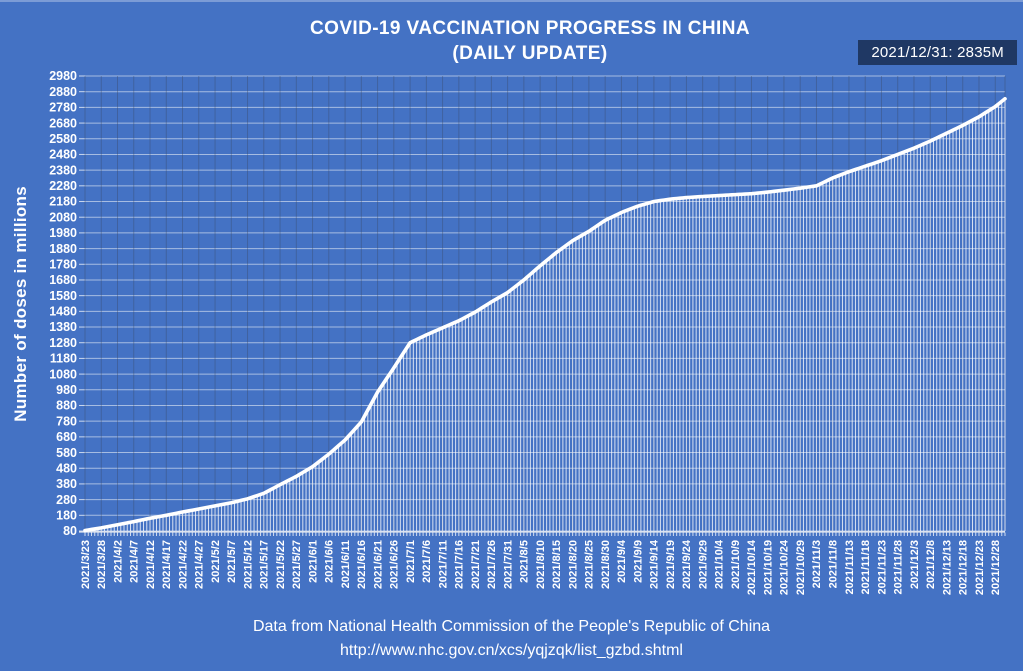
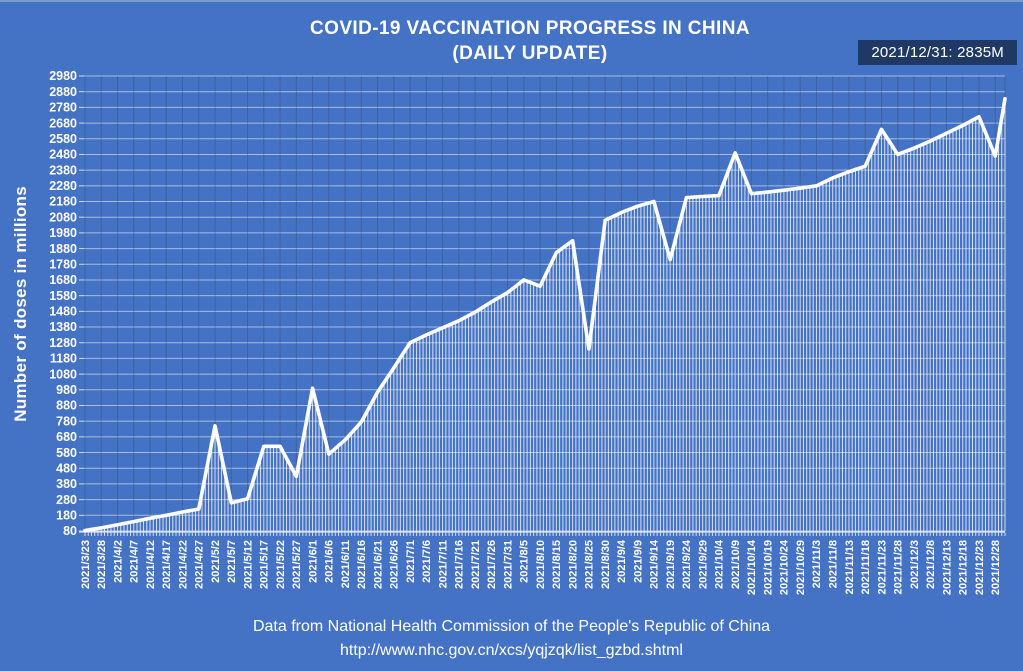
2021/5/2: 240 -> 750
2021/5/17: 320 -> 620
2021/5/22: 380 -> 620
2021/6/1: 490 -> 990
2021/8/10: 1770 -> 1640
2021/8/25: 1990 -> 1240
2021/9/19: 2200 -> 1810
2021/10/9: 2220 -> 2490
2021/11/23: 2440 -> 2640
2021/12/28: 2780 -> 2470
